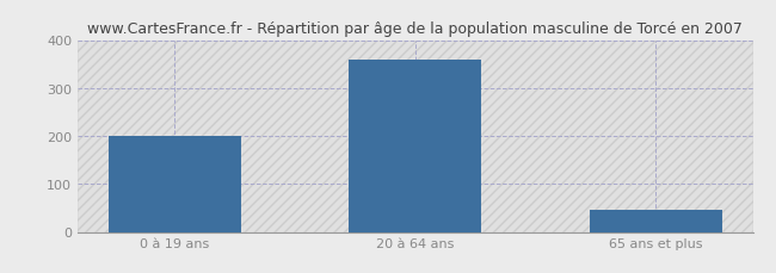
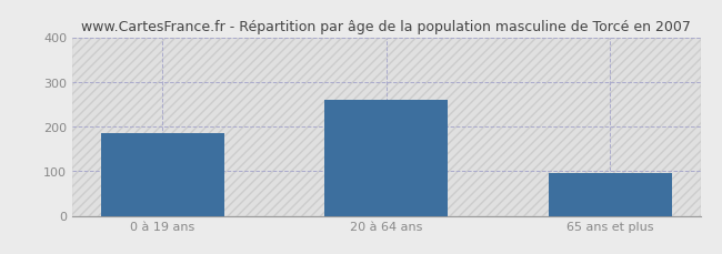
0 à 19 ans: 200 -> 185
20 à 64 ans: 360 -> 260
65 ans et plus: 45 -> 95
